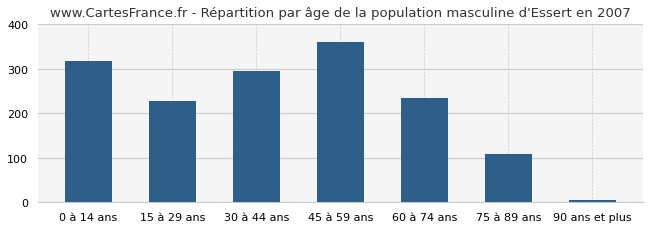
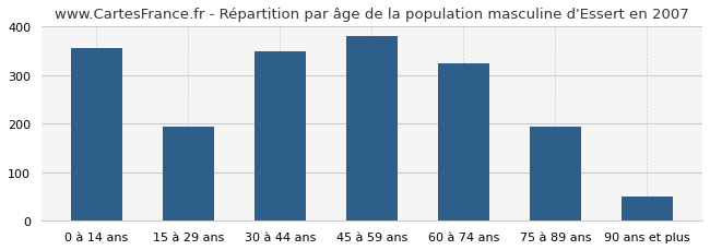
0 à 14 ans: 318 -> 355
15 à 29 ans: 228 -> 195
30 à 44 ans: 295 -> 350
45 à 59 ans: 360 -> 380
60 à 74 ans: 234 -> 325
75 à 89 ans: 109 -> 195
90 ans et plus: 5 -> 50
